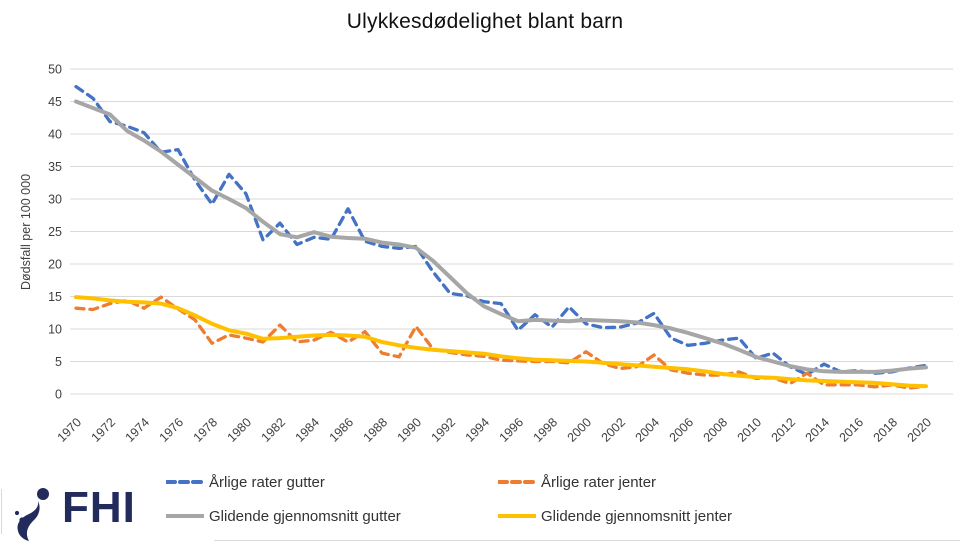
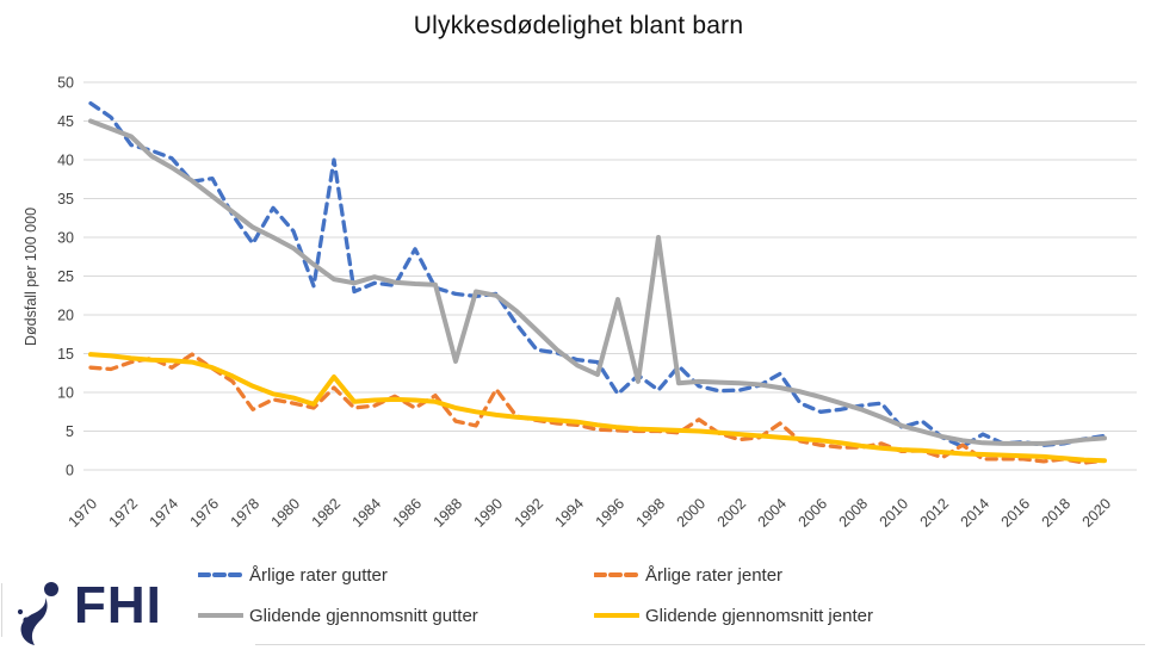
Årlige rater gutter/1982: 26 -> 40
Glidende gjennomsnitt jenter/1982: 9 -> 12
Glidende gjennomsnitt gutter/1988: 23 -> 14
Glidende gjennomsnitt gutter/1996: 11 -> 22
Glidende gjennomsnitt gutter/1998: 11 -> 30
